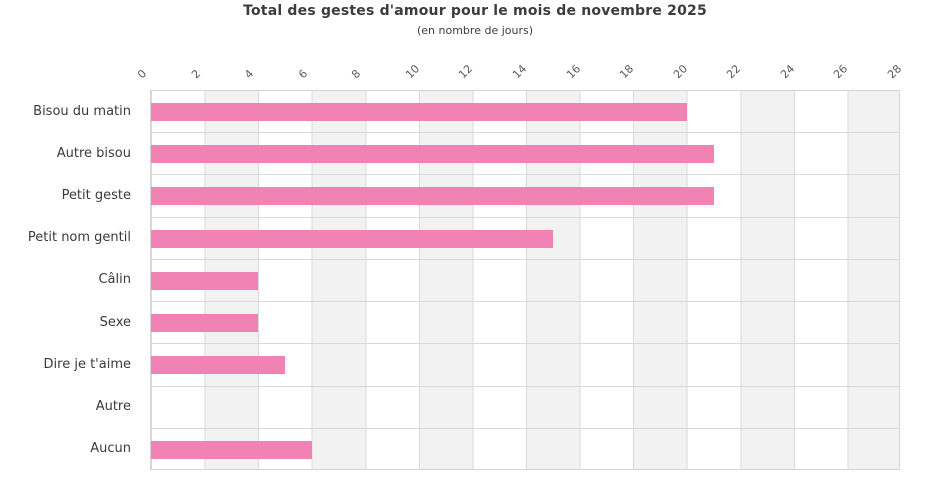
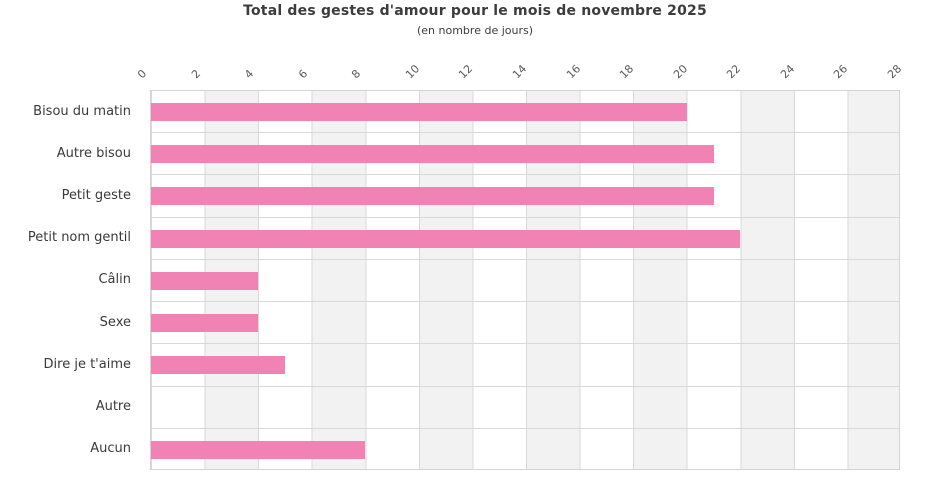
Petit nom gentil: 15 -> 22
Aucun: 6 -> 8
